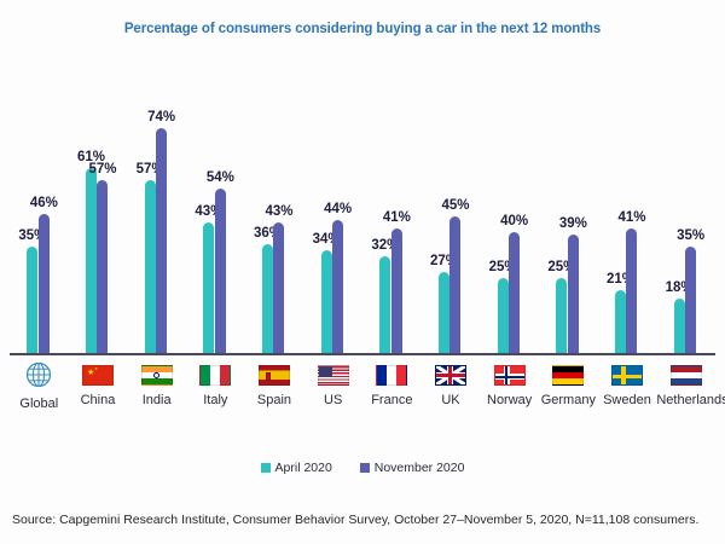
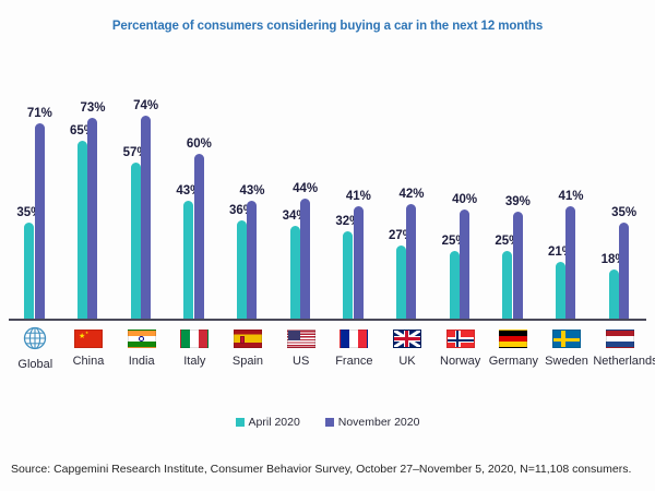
November 2020/Global: 46% -> 71%
April 2020/China: 61% -> 65%
November 2020/China: 57% -> 73%
November 2020/Italy: 54% -> 60%
November 2020/UK: 45% -> 42%
